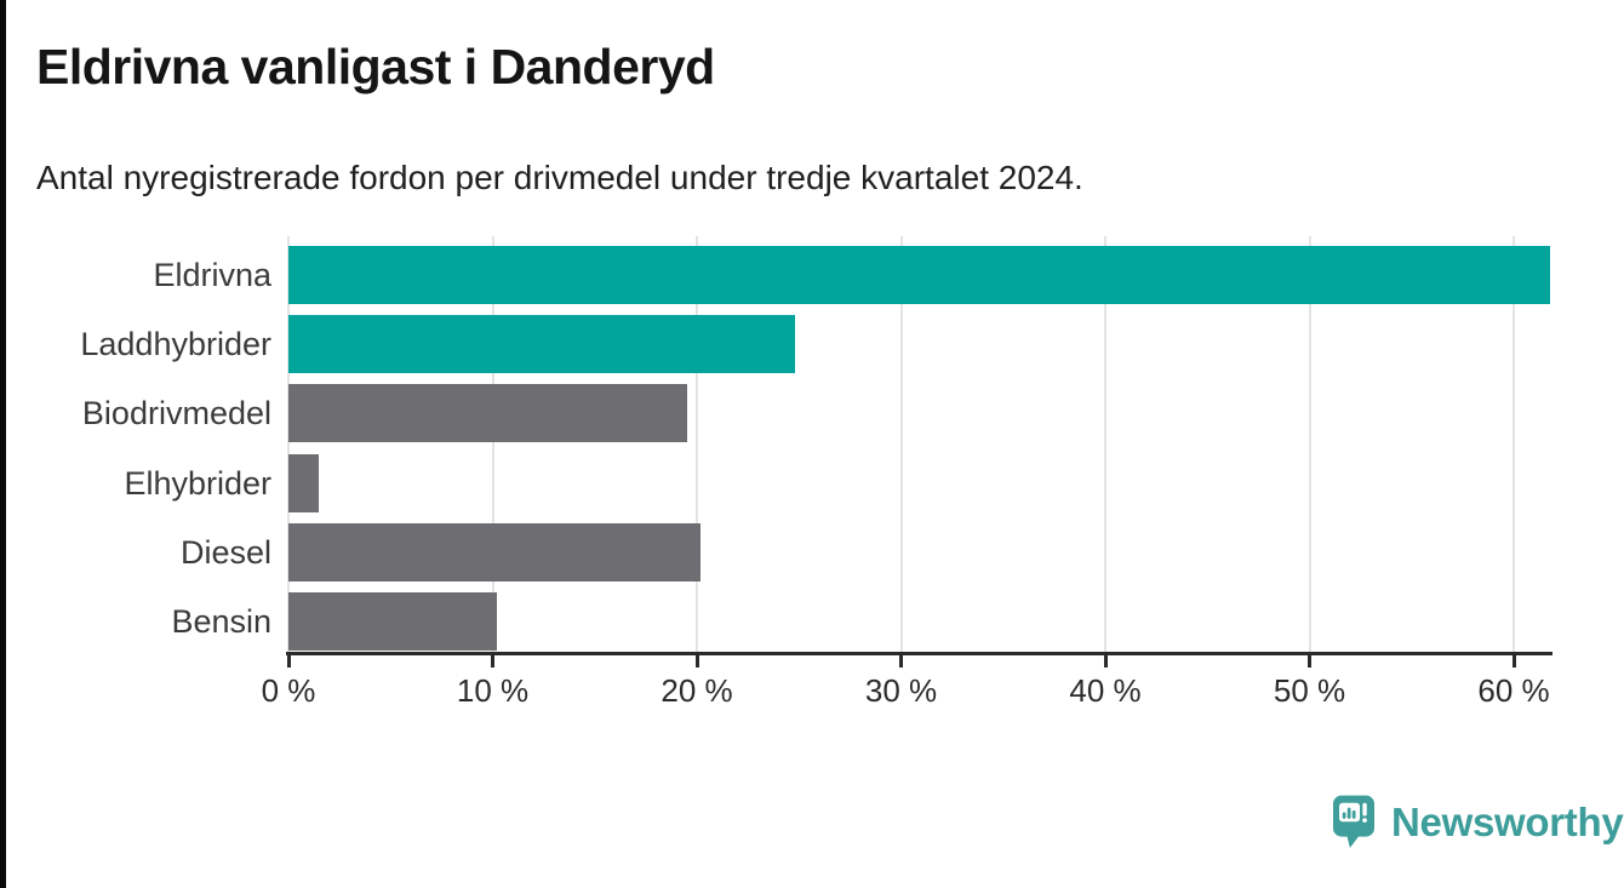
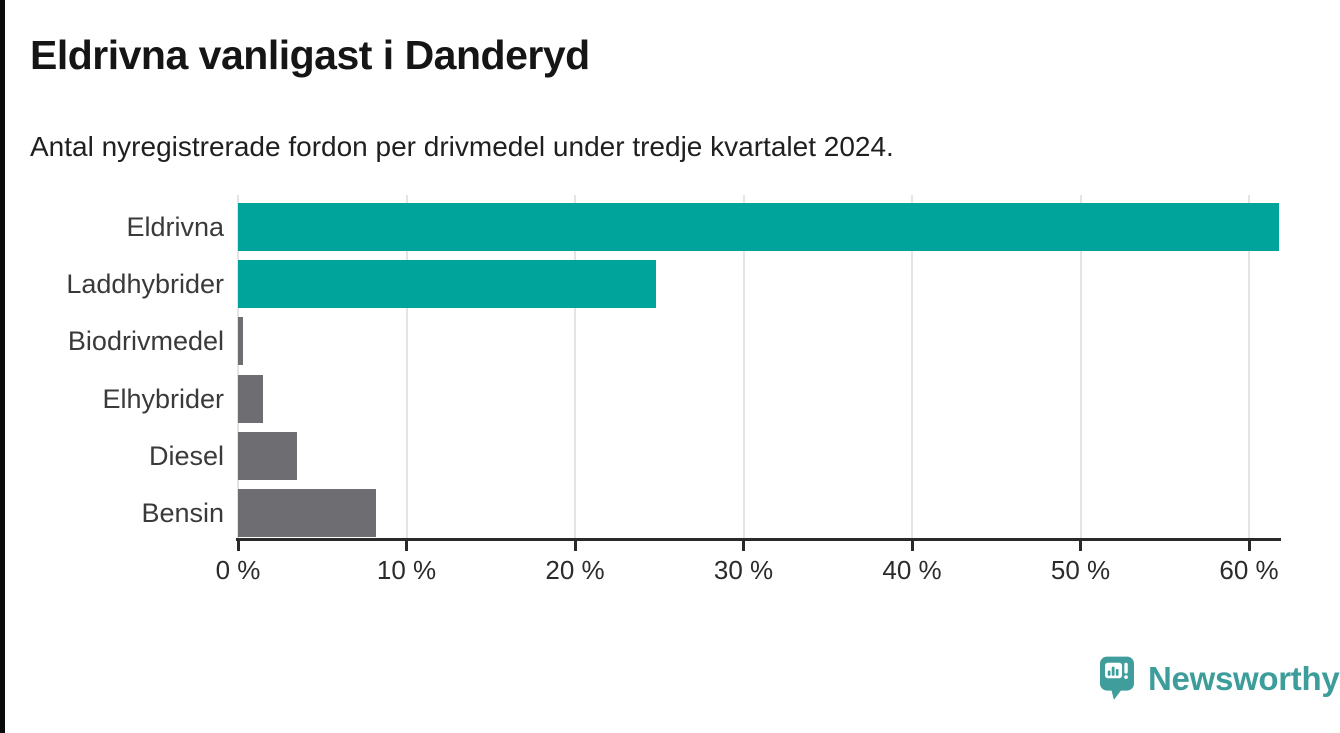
Biodrivmedel: 19.5% -> 0.3%
Diesel: 20.2% -> 3.5%
Bensin: 10.2% -> 8.2%
